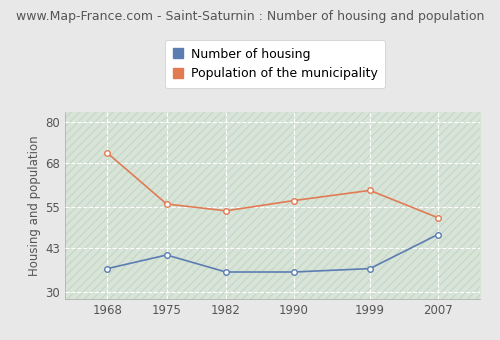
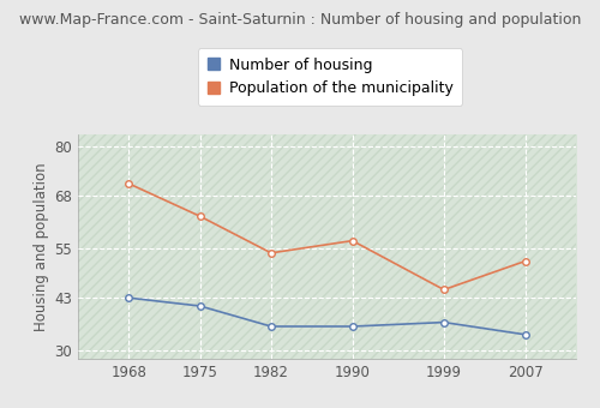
Number of housing/1968: 37 -> 43
Population of the municipality/1975: 56 -> 63
Population of the municipality/1999: 60 -> 45
Number of housing/2007: 47 -> 34
